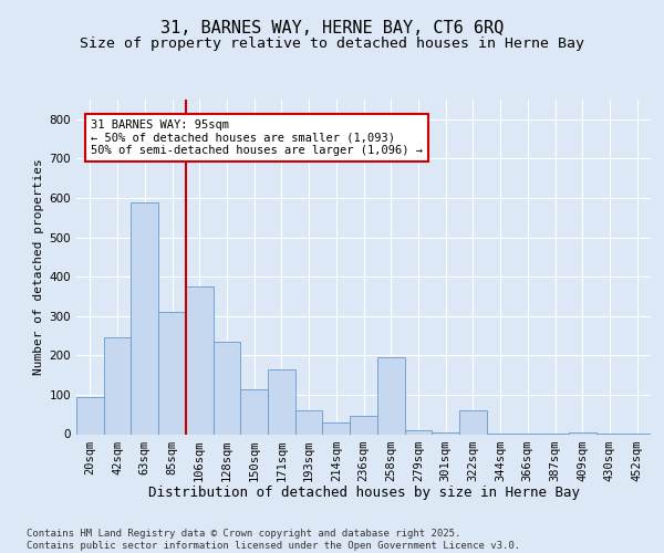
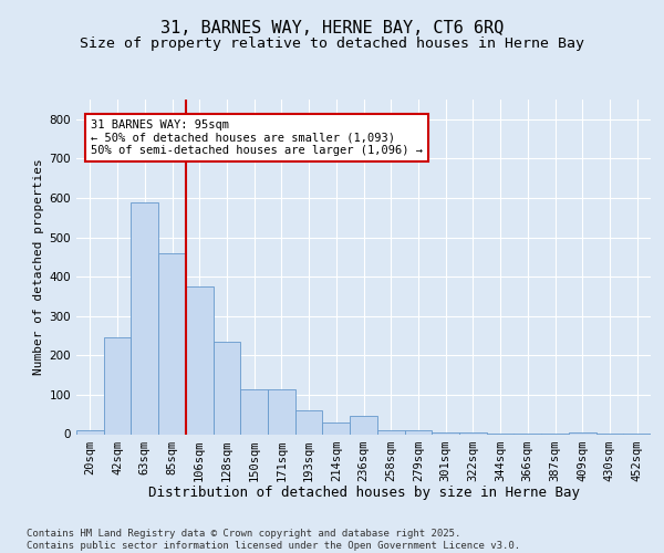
20sqm: 95 -> 10
85sqm: 310 -> 460
171sqm: 165 -> 115
258sqm: 195 -> 10
322sqm: 60 -> 5
